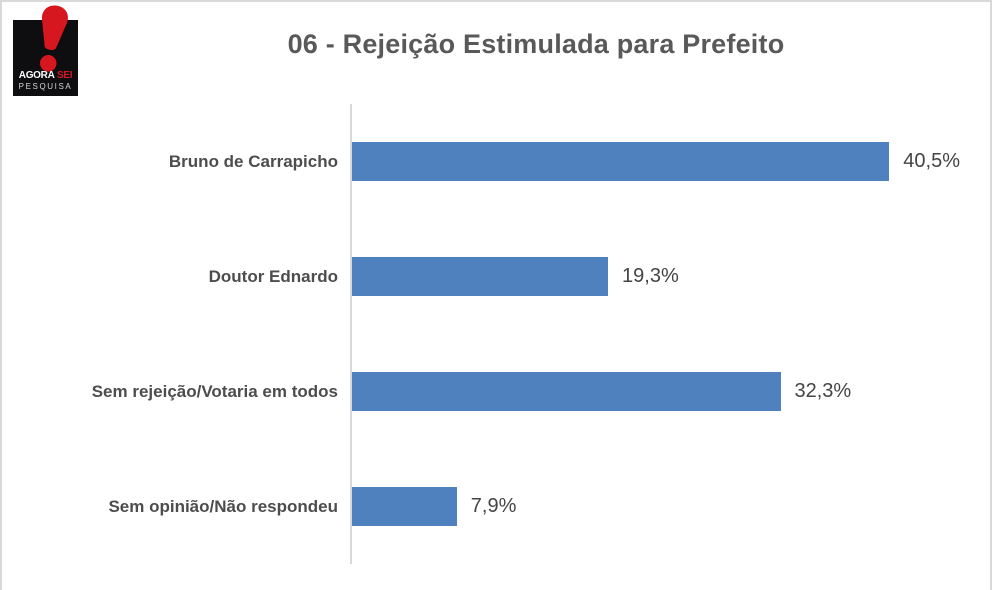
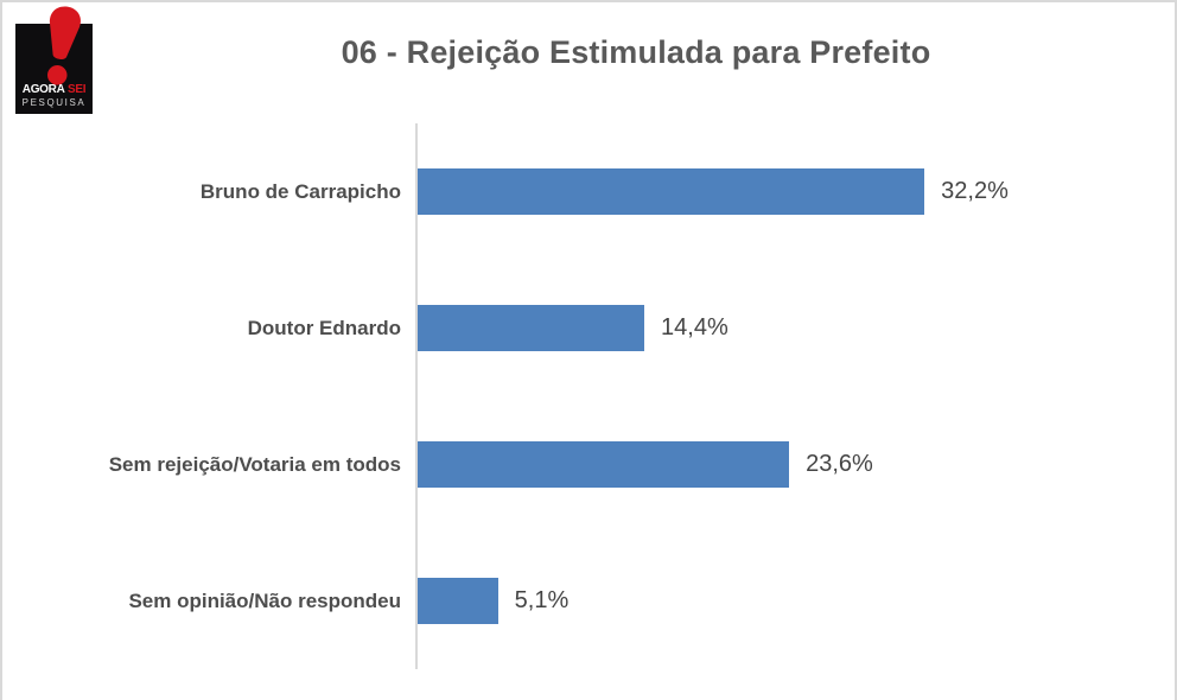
Bruno de Carrapicho: 40,5% -> 32,2%
Doutor Ednardo: 19,3% -> 14,4%
Sem rejeição/Votaria em todos: 32,3% -> 23,6%
Sem opinião/Não respondeu: 7,9% -> 5,1%
